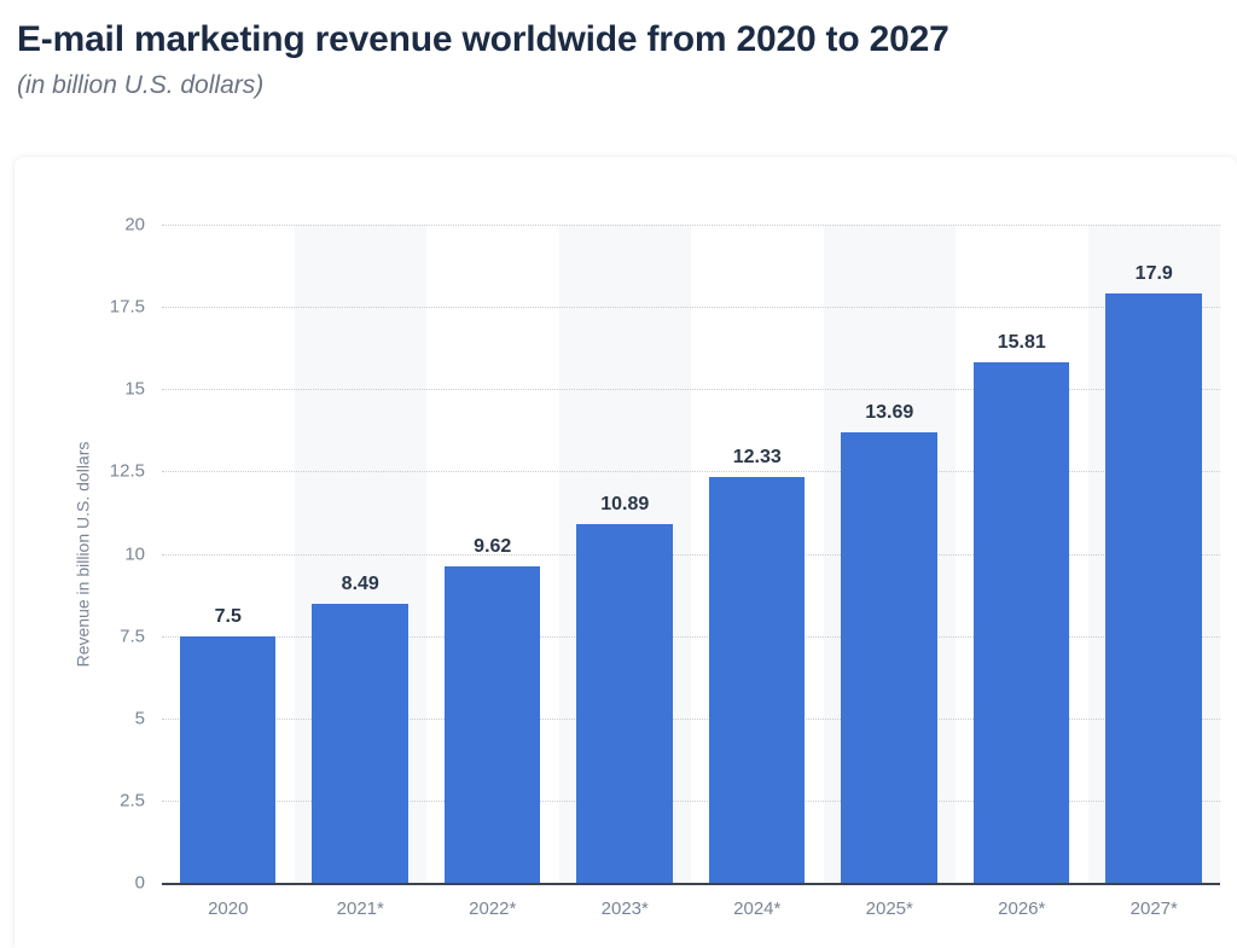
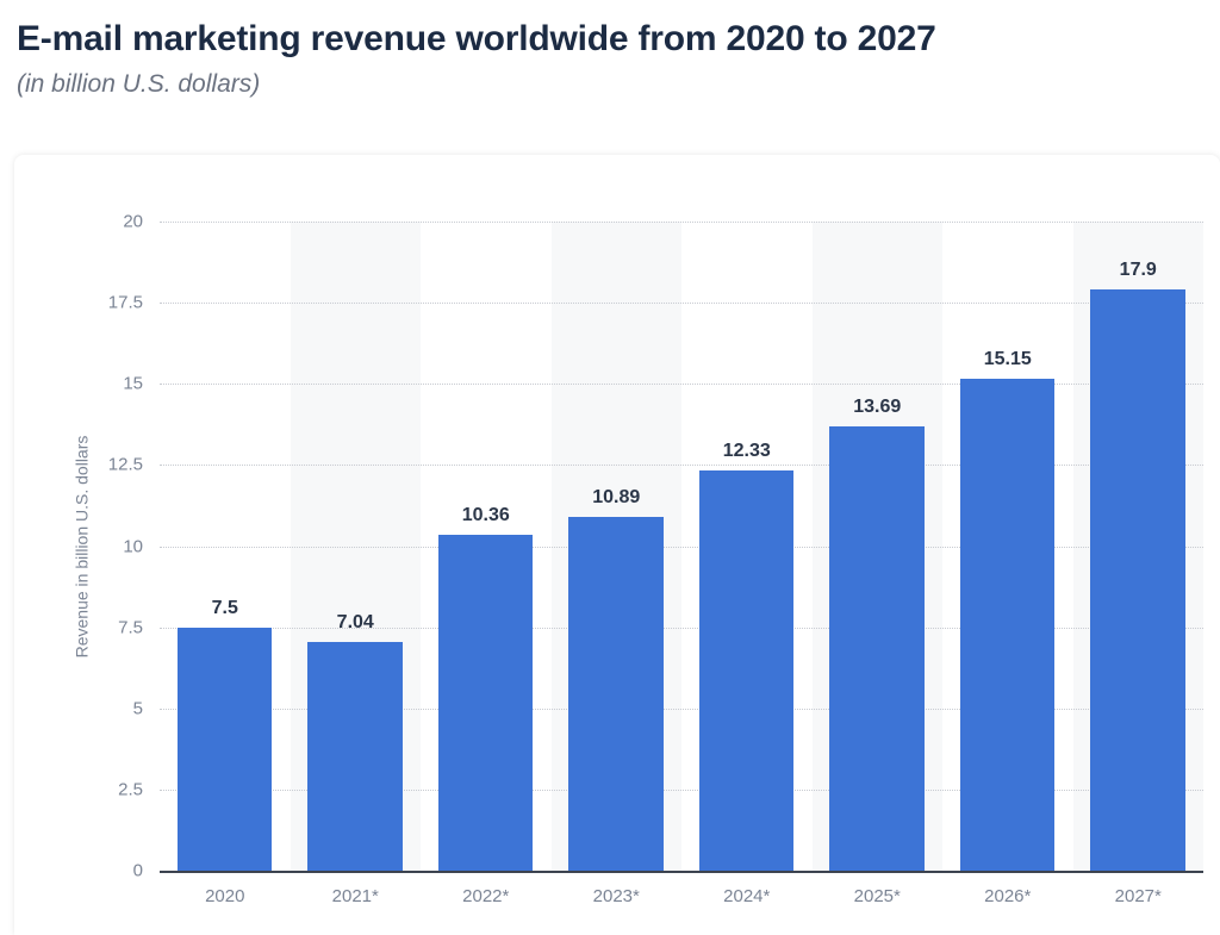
2021*: 8.49 -> 7.04
2022*: 9.62 -> 10.36
2026*: 15.81 -> 15.15
